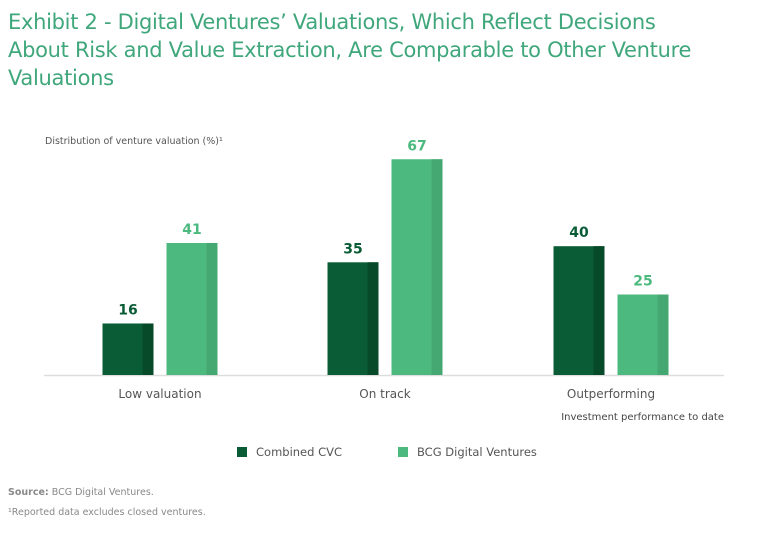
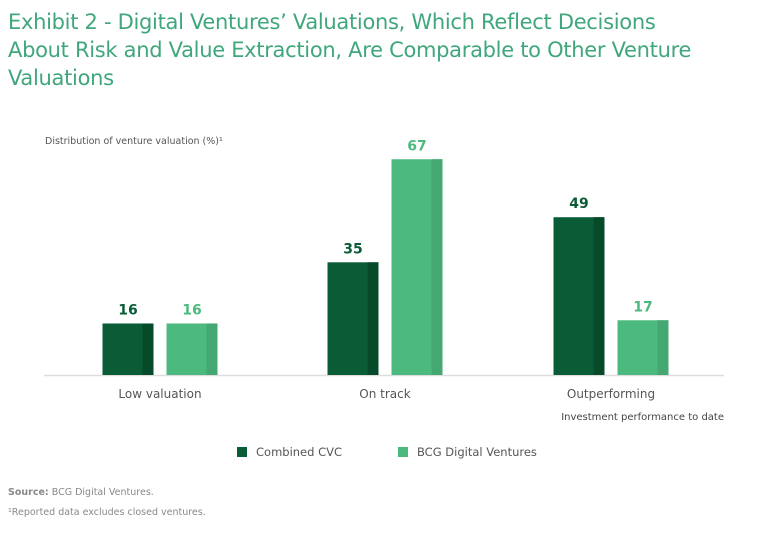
BCG Digital Ventures/Low valuation: 41 -> 16
Combined CVC/Outperforming: 40 -> 49
BCG Digital Ventures/Outperforming: 25 -> 17
